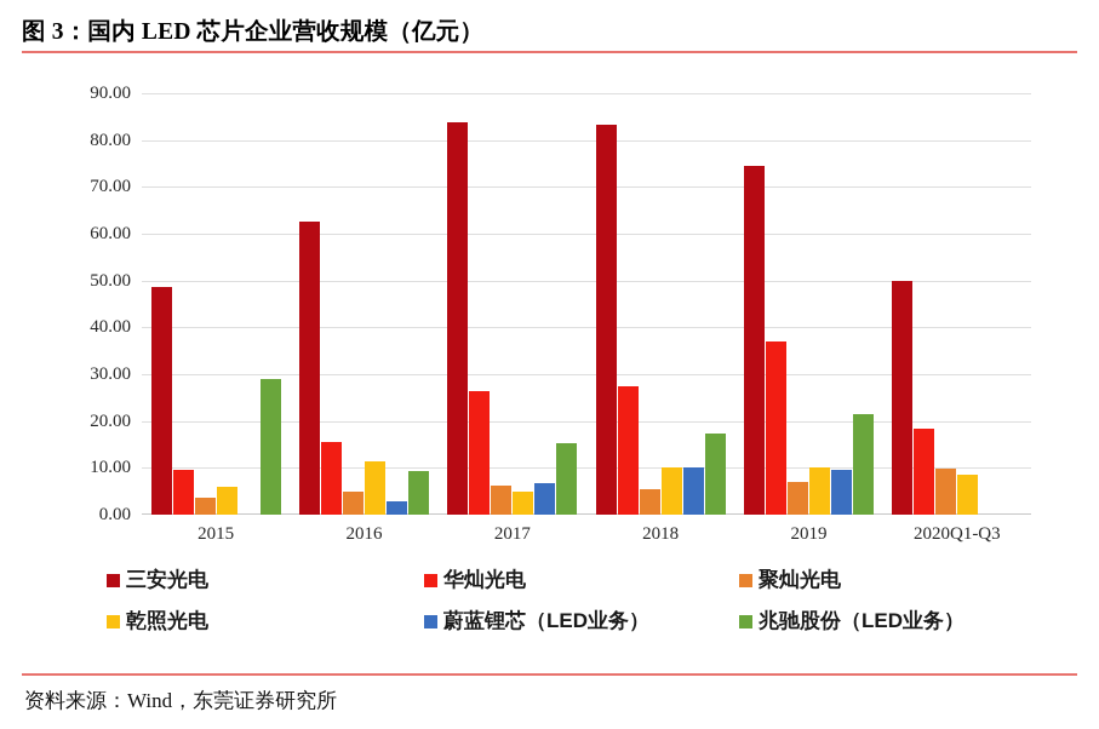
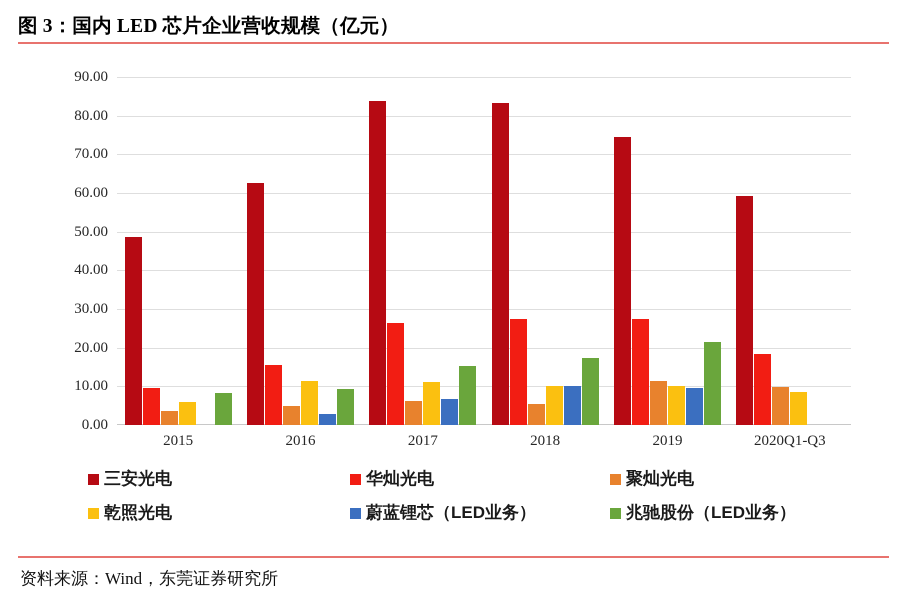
兆驰股份（LED业务）/2015: 29 -> 8
乾照光电/2017: 5 -> 11
华灿光电/2019: 37 -> 27
聚灿光电/2019: 7 -> 11
三安光电/2020Q1-Q3: 50 -> 59
